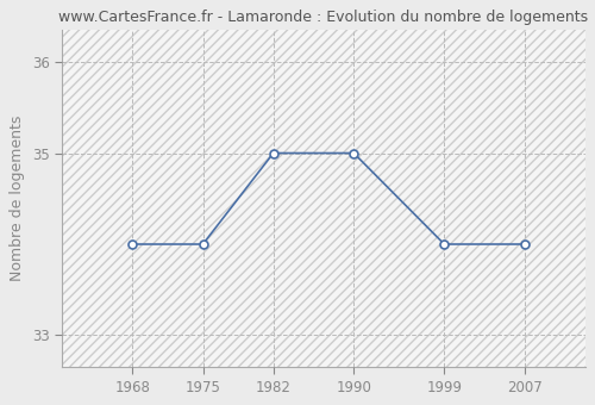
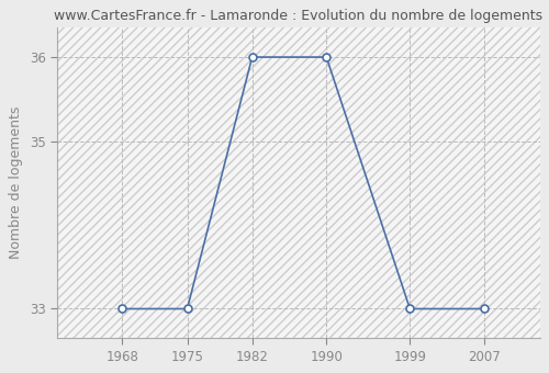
1968: 34 -> 33
1975: 34 -> 33
1982: 35 -> 36
1990: 35 -> 36
1999: 34 -> 33
2007: 34 -> 33
